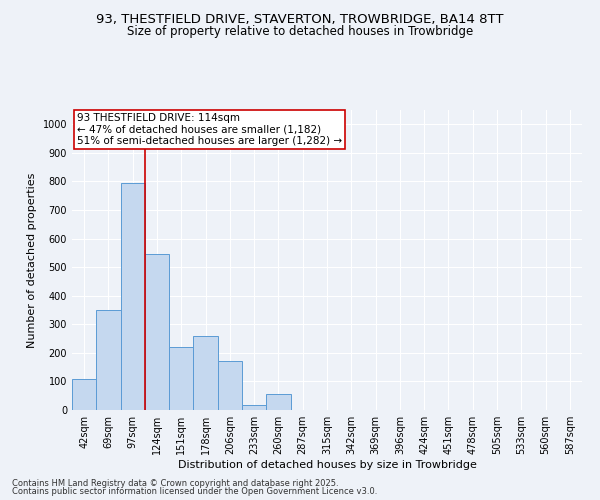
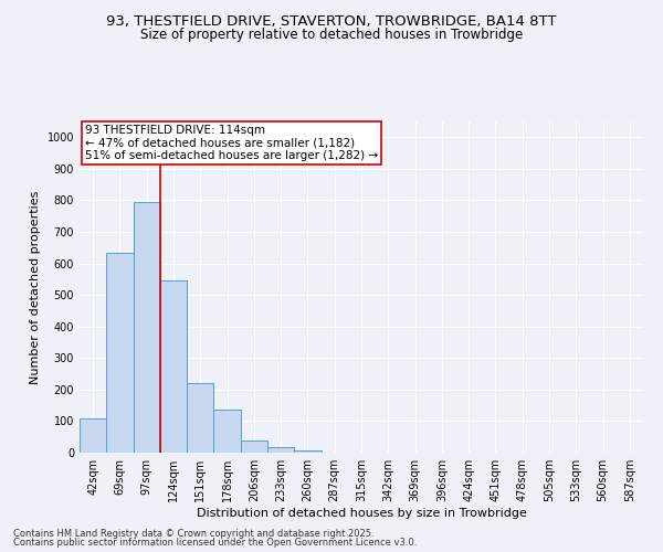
69sqm: 350 -> 632
178sqm: 260 -> 135
206sqm: 170 -> 40
260sqm: 55 -> 7
